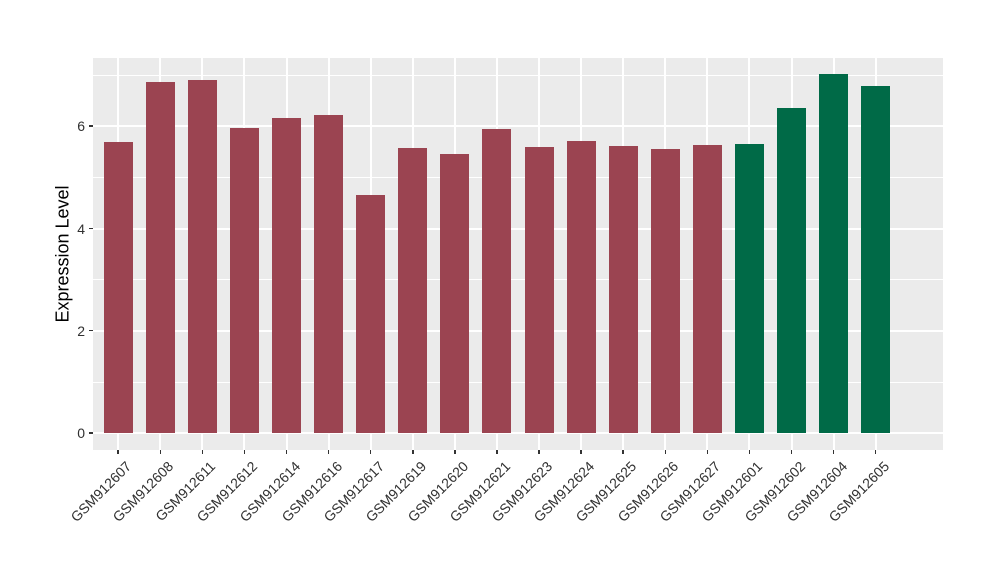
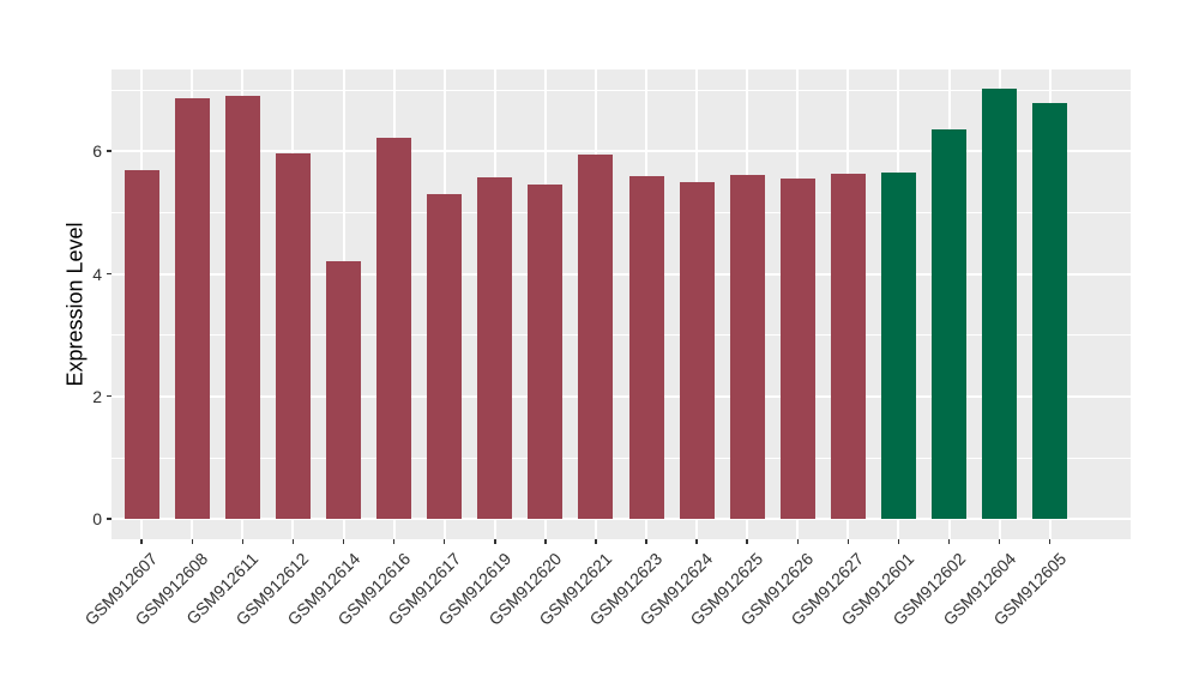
GSM912614: 6.2 -> 4.2
GSM912617: 4.7 -> 5.3
GSM912624: 5.7 -> 5.5
